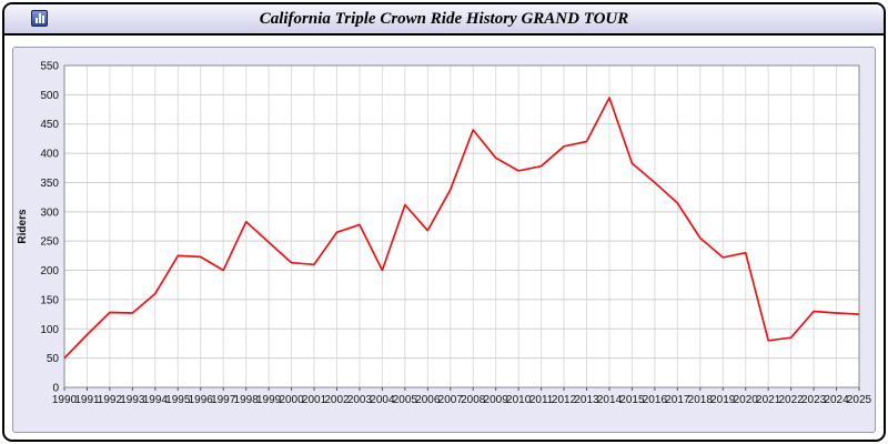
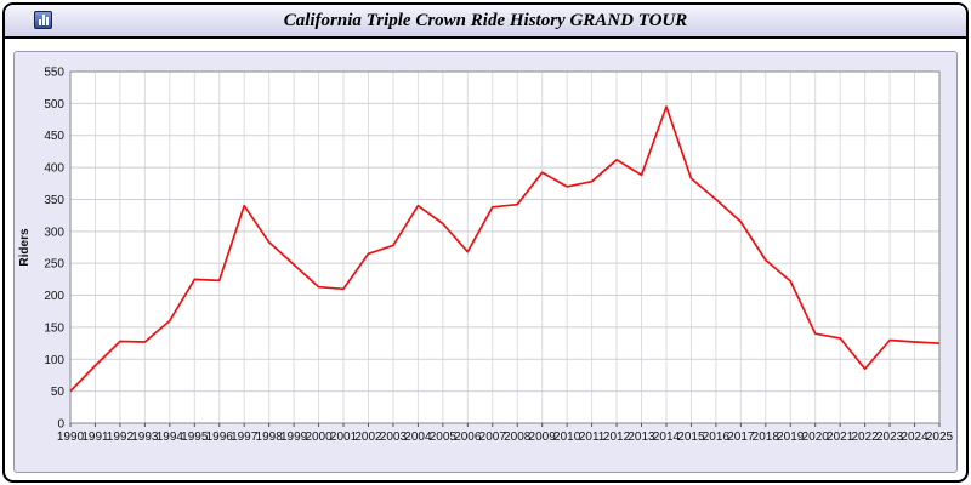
1997: 200 -> 340
2004: 200 -> 340
2008: 440 -> 340
2013: 420 -> 390
2020: 230 -> 140
2021: 80 -> 130
